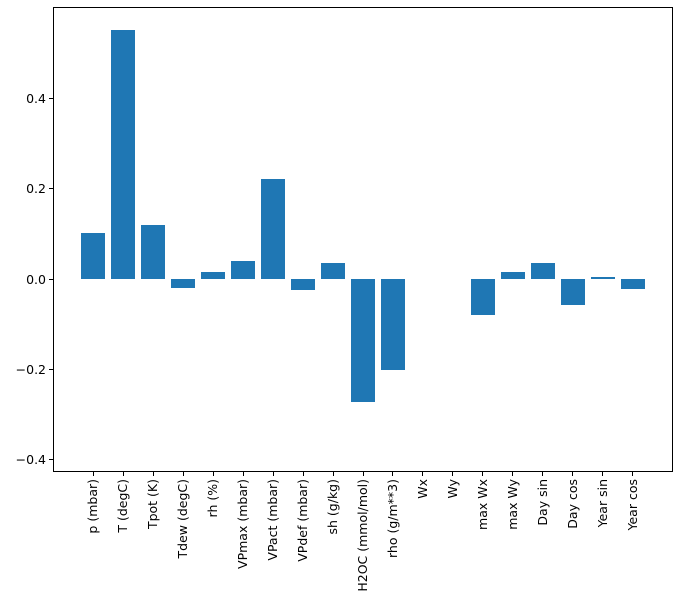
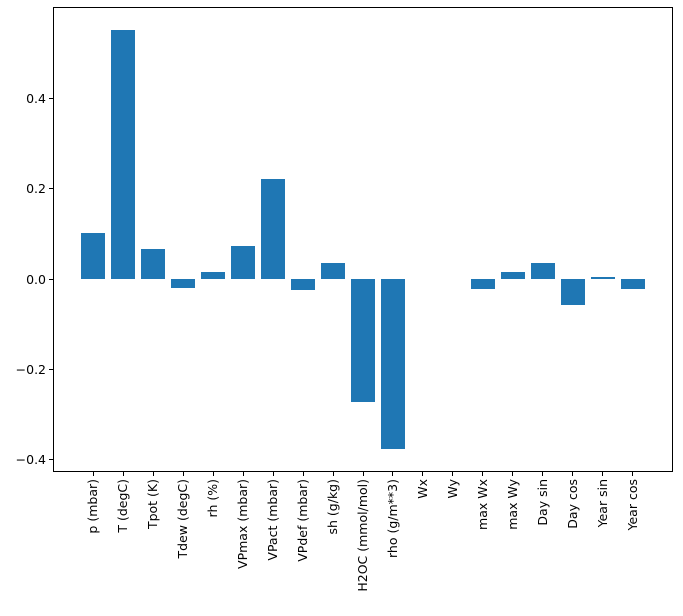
Tpot (K): 0.12 -> 0.07
VPmax (mbar): 0.04 -> 0.07
rho (g/m**3): -0.20 -> -0.38
max Wx: -0.08 -> -0.02
